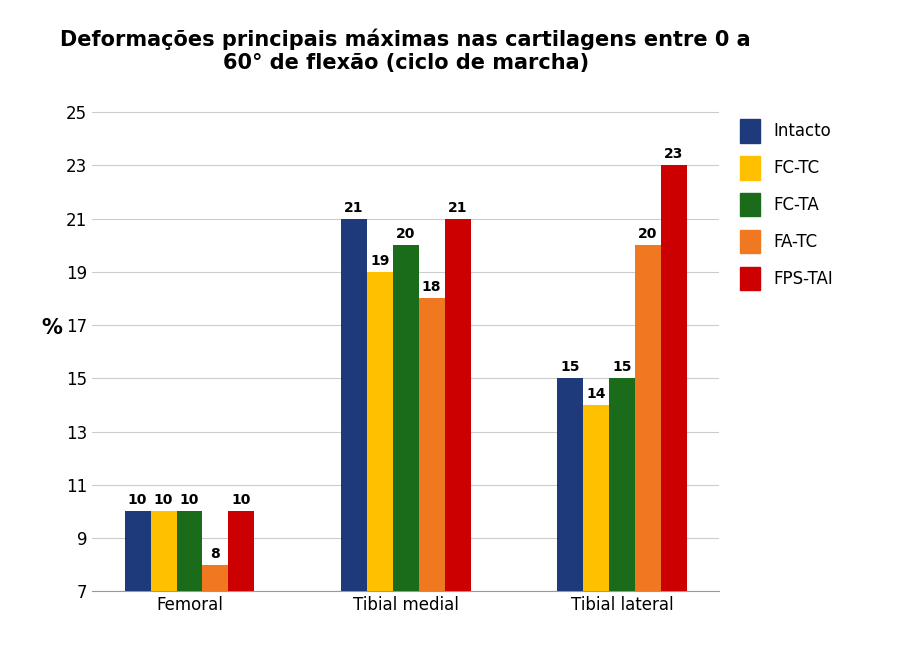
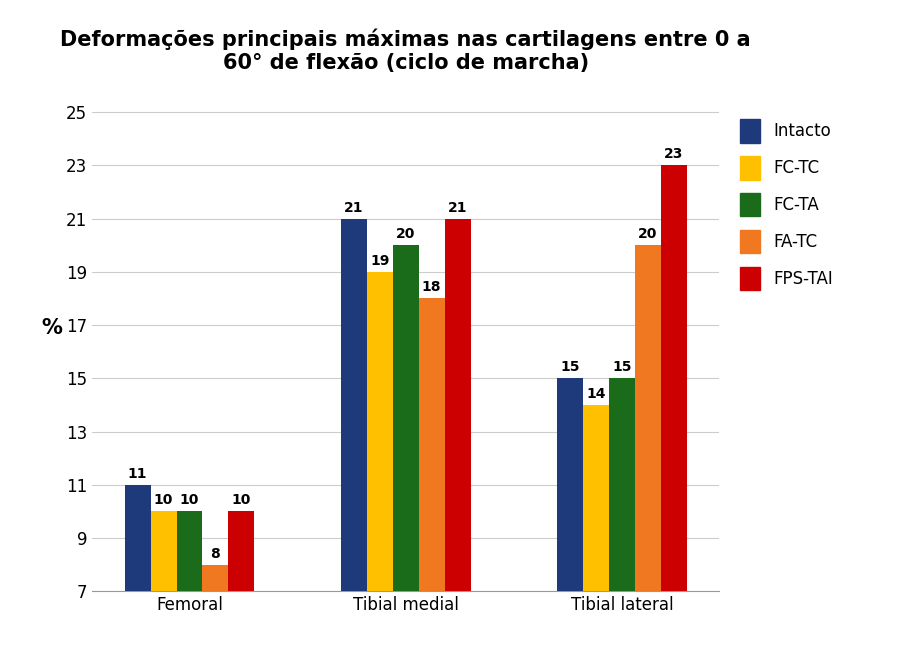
Intacto/Femoral: 10 -> 11
